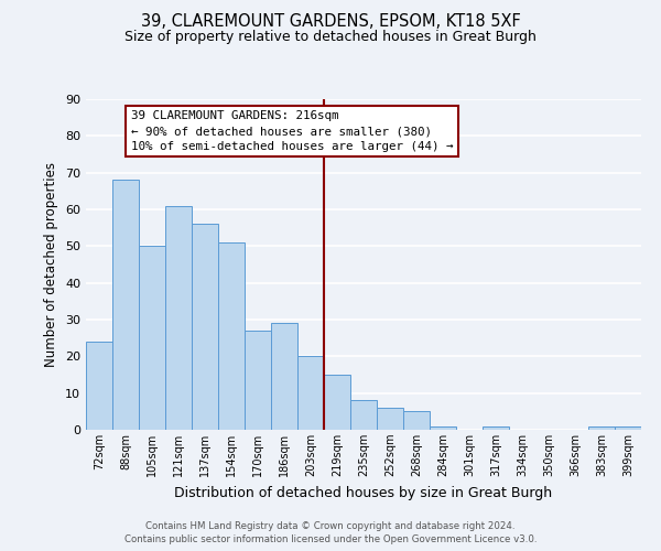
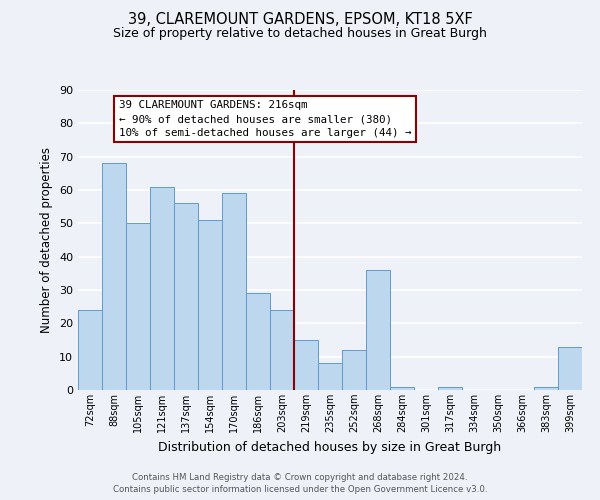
170sqm: 27 -> 59
203sqm: 20 -> 24
252sqm: 6 -> 12
268sqm: 5 -> 36
399sqm: 1 -> 13
